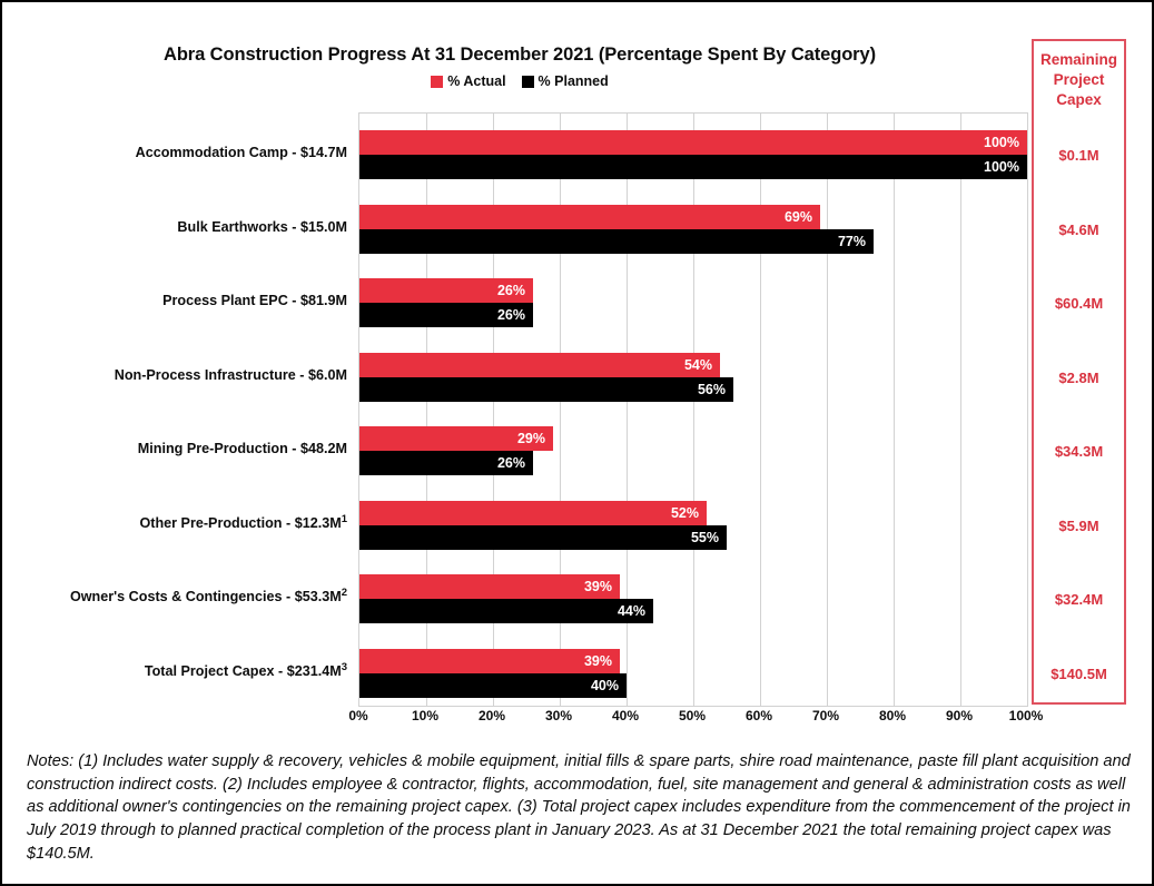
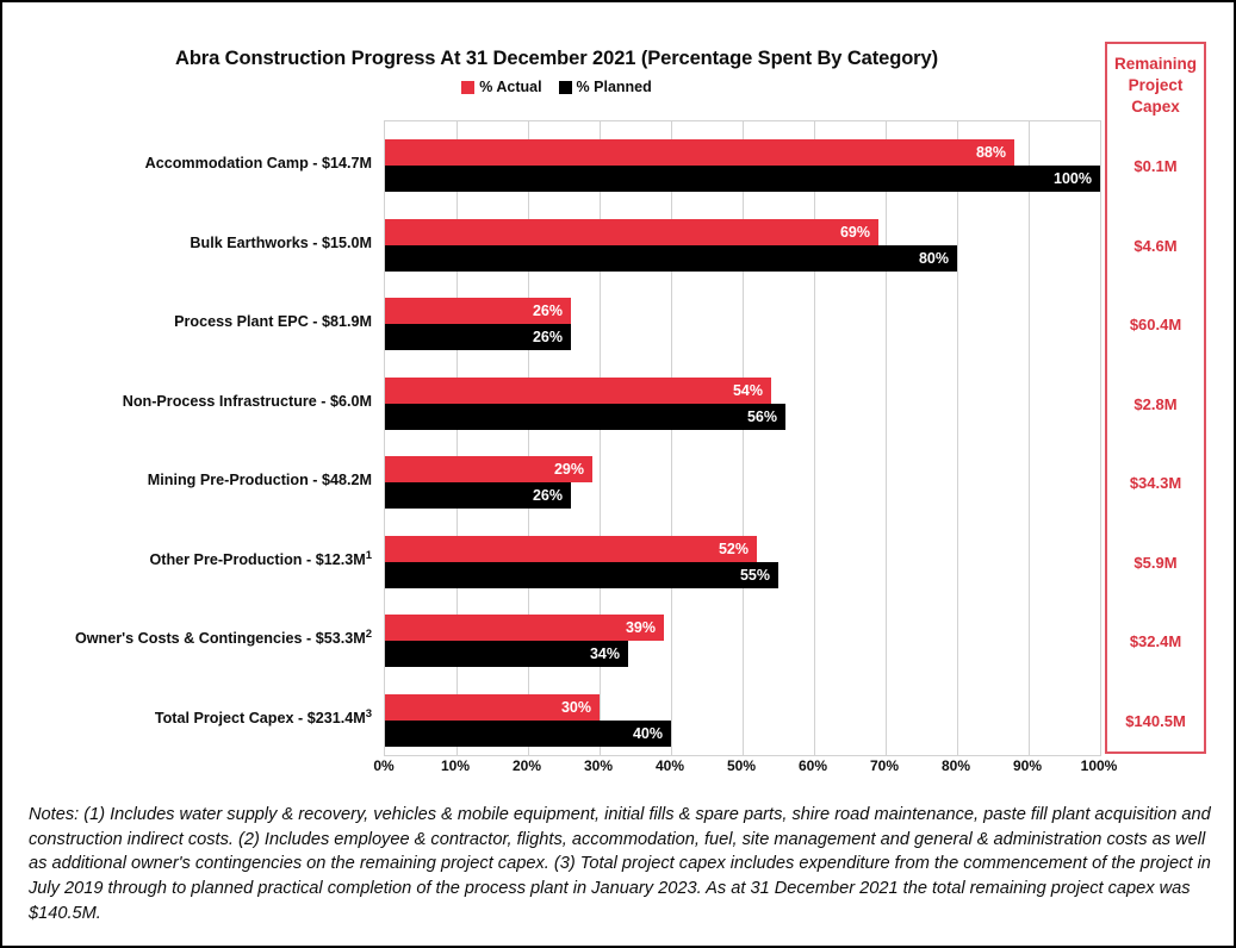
% Actual/Accommodation Camp - $14.7M: 100% -> 88%
% Planned/Bulk Earthworks - $15.0M: 77% -> 80%
% Planned/Owner's Costs & Contingencies - $53.3M: 44% -> 34%
% Actual/Total Project Capex - $231.4M: 39% -> 30%
